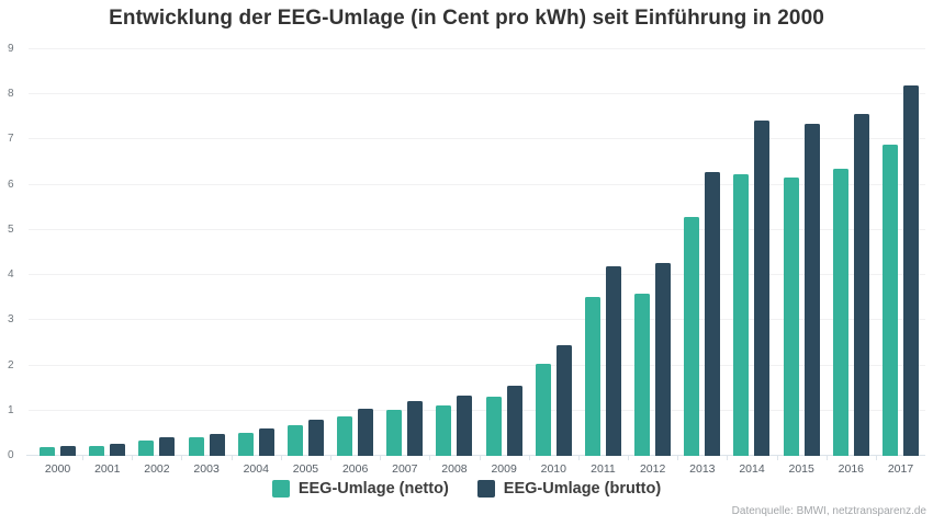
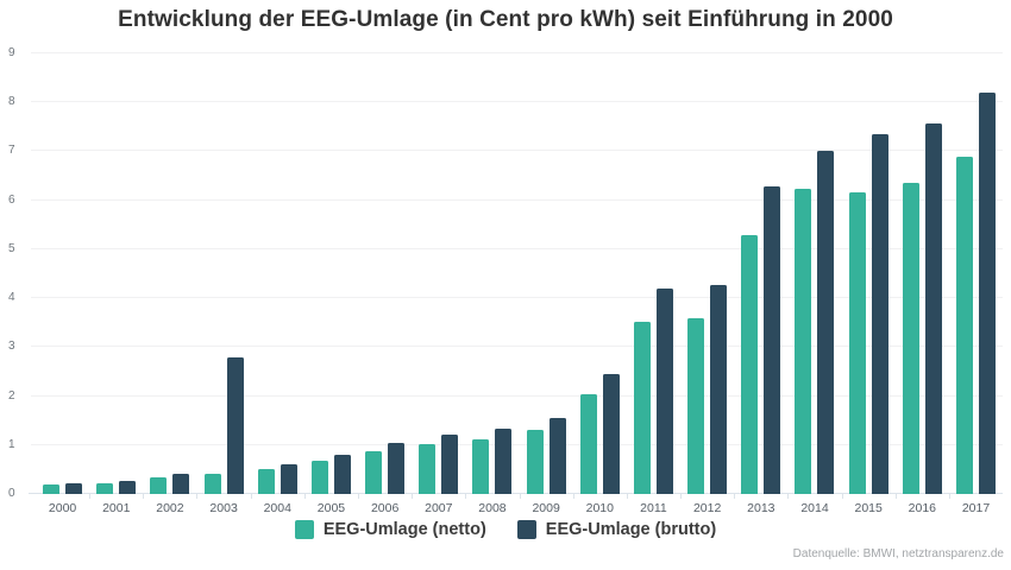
EEG-Umlage (brutto)/2003: 0.5 -> 2.8
EEG-Umlage (brutto)/2014: 7.4 -> 7.0
